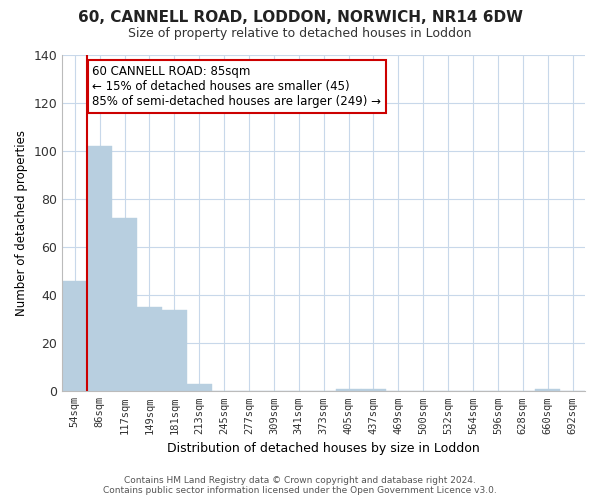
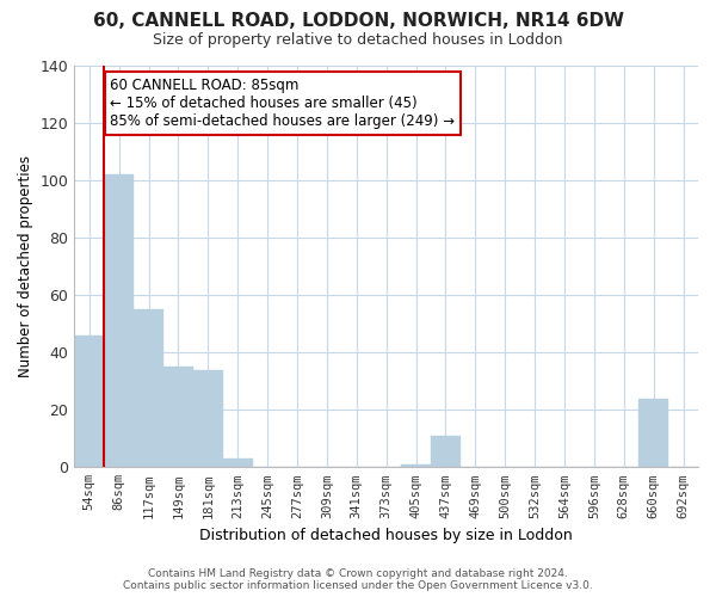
117sqm: 72 -> 55
437sqm: 1 -> 11
660sqm: 1 -> 24
